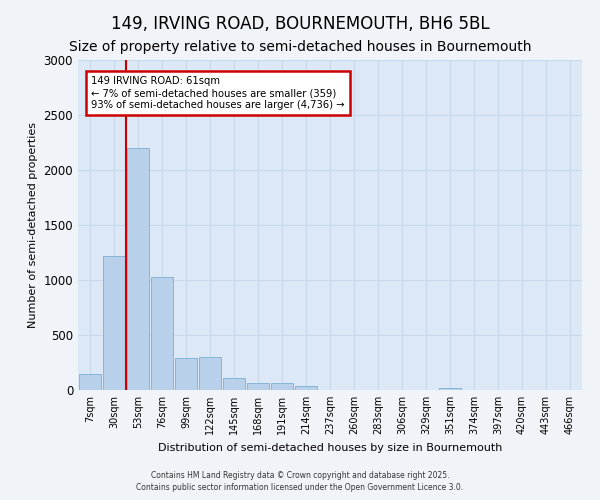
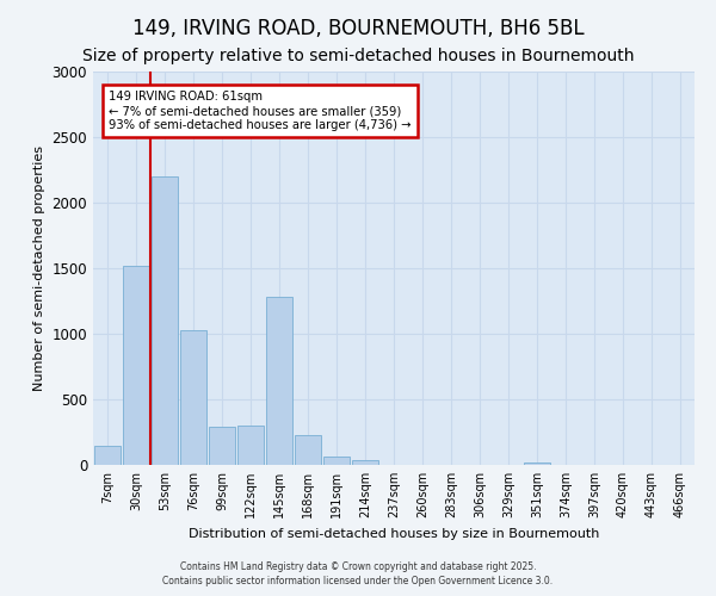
30sqm: 1220 -> 1520
145sqm: 110 -> 1280
168sqm: 60 -> 230
